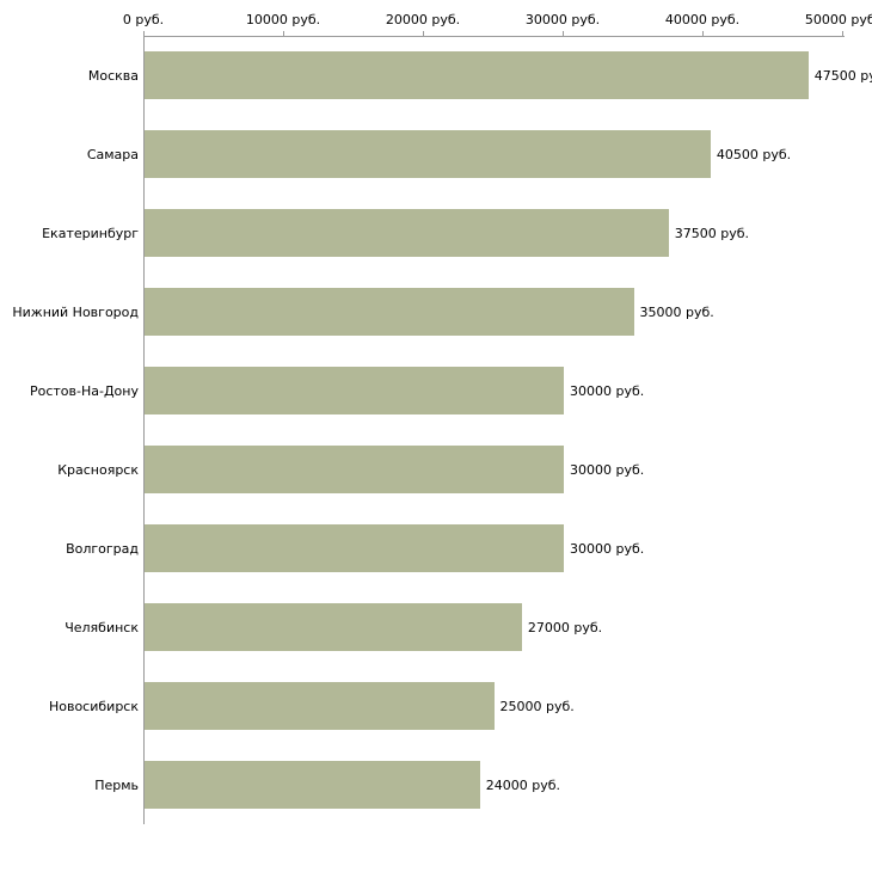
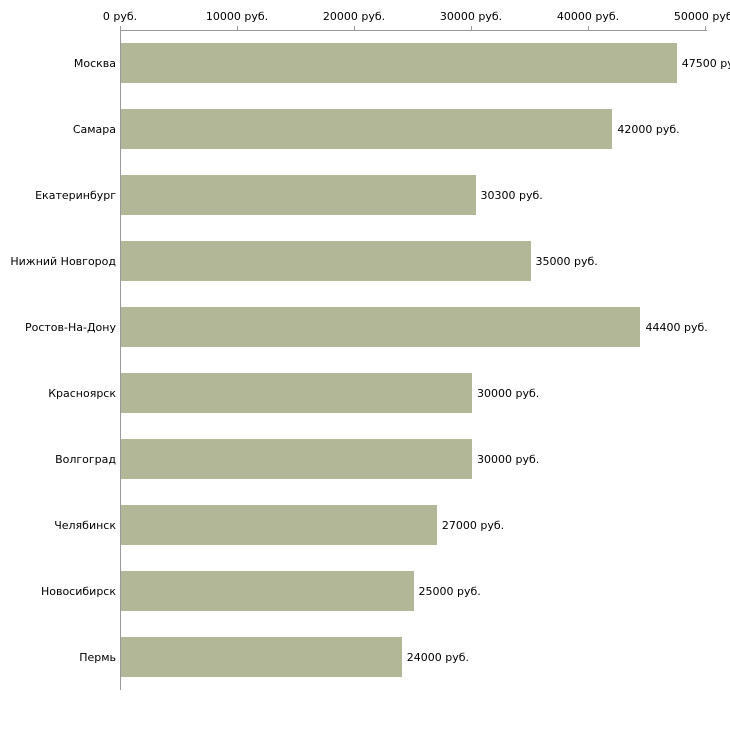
Самара: 40500 -> 42000
Екатеринбург: 37500 -> 30300
Ростов-На-Дону: 30000 -> 44400
